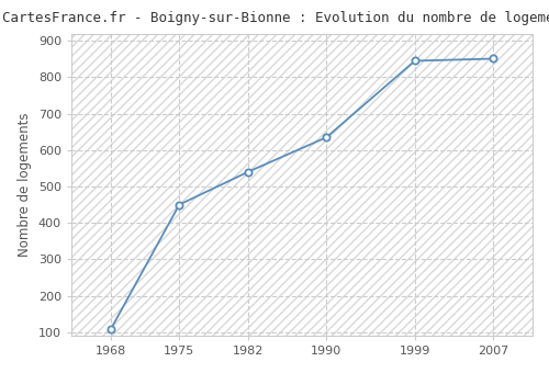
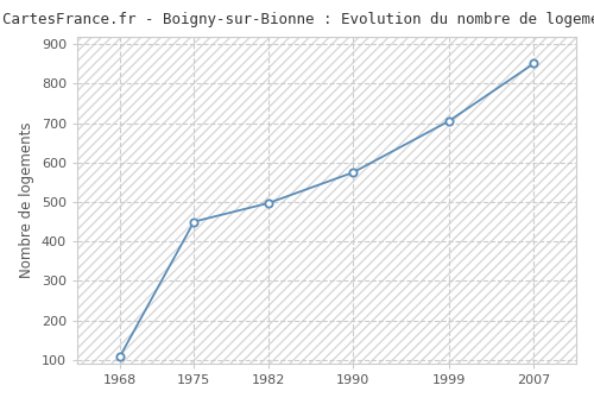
1982: 540 -> 497
1990: 635 -> 575
1999: 845 -> 705
